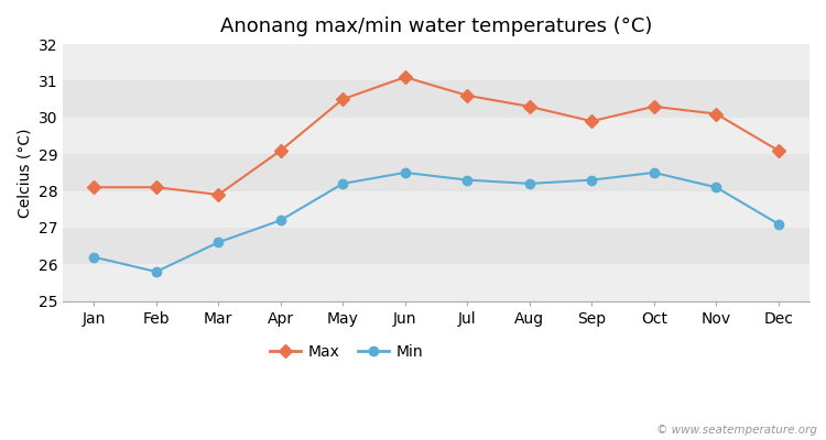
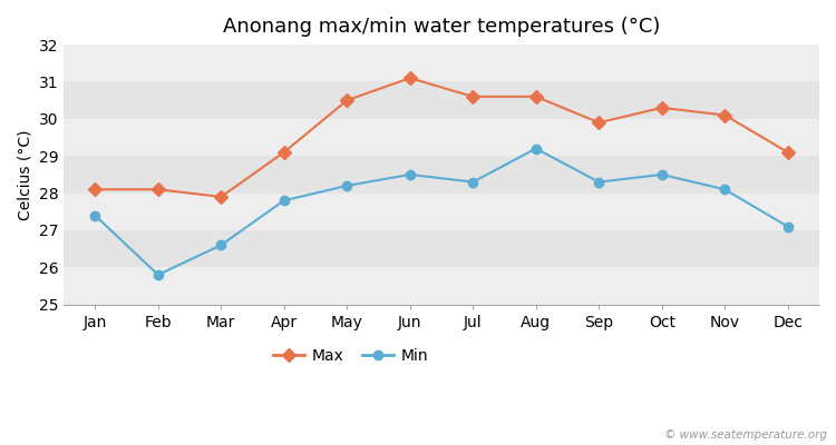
Min/Jan: 26.2 -> 27.4
Min/Apr: 27.2 -> 27.8
Max/Aug: 30.3 -> 30.6
Min/Aug: 28.2 -> 29.2
